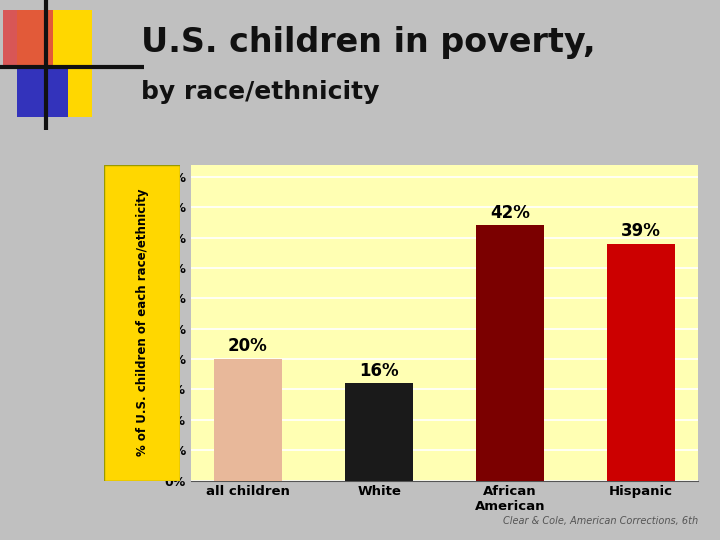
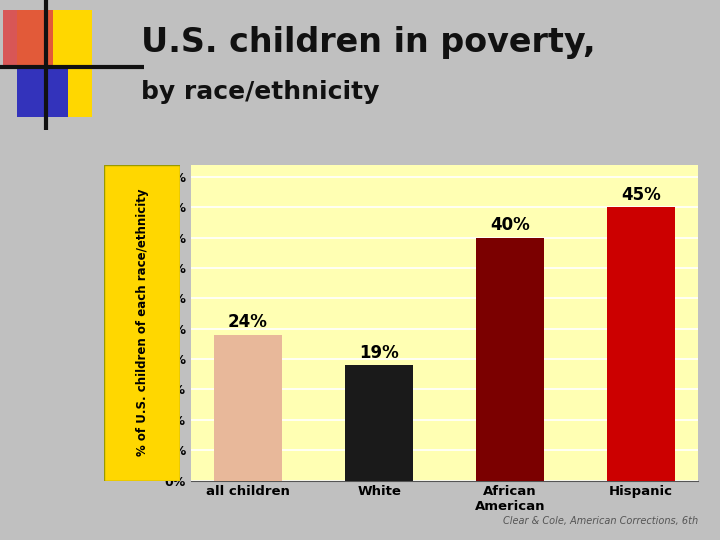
all children: 20% -> 24%
White: 16% -> 19%
African American: 42% -> 40%
Hispanic: 39% -> 45%
